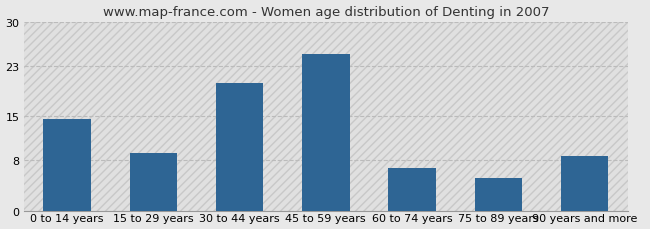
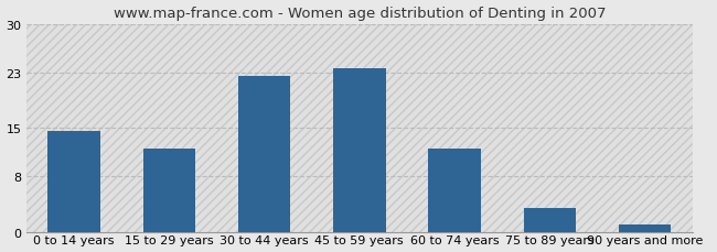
15 to 29 years: 9.2 -> 12.0
30 to 44 years: 20.2 -> 22.5
45 to 59 years: 24.8 -> 23.5
60 to 74 years: 6.8 -> 12.0
75 to 89 years: 5.2 -> 3.5
90 years and more: 8.6 -> 1.0
